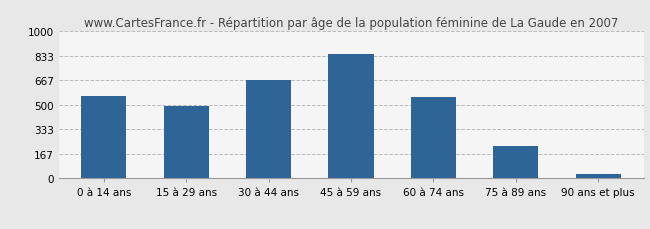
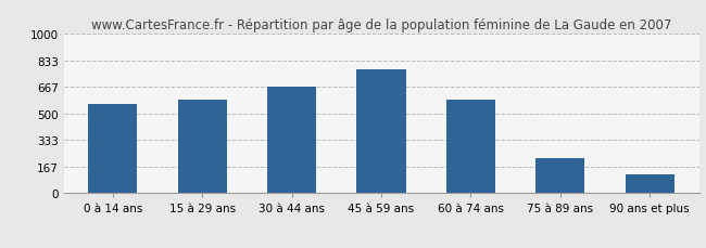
15 à 29 ans: 490 -> 590
45 à 59 ans: 840 -> 780
60 à 74 ans: 560 -> 590
90 ans et plus: 30 -> 120
